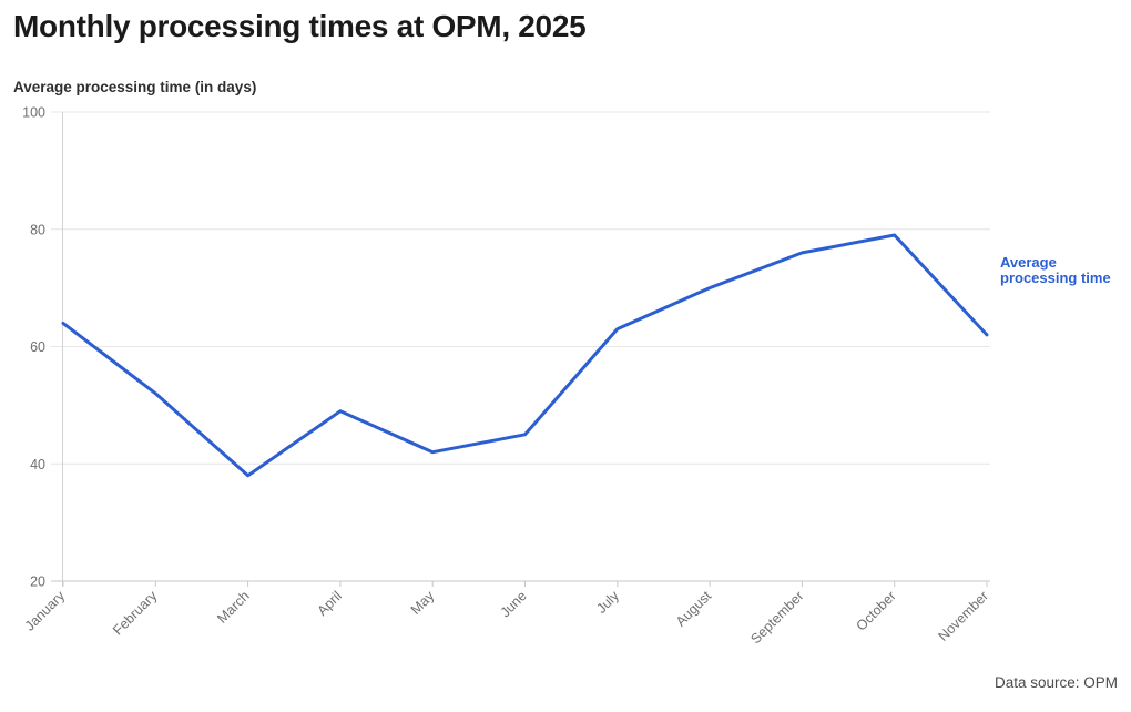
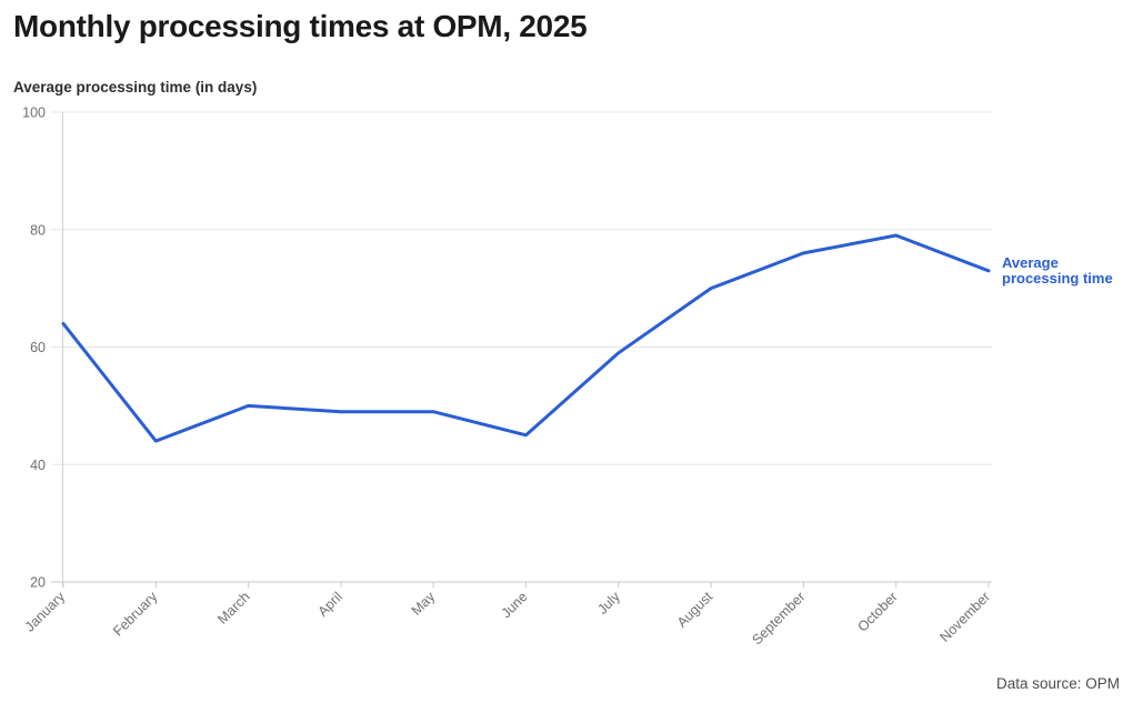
February: 52 -> 44
March: 38 -> 50
May: 42 -> 49
July: 63 -> 59
November: 62 -> 73
